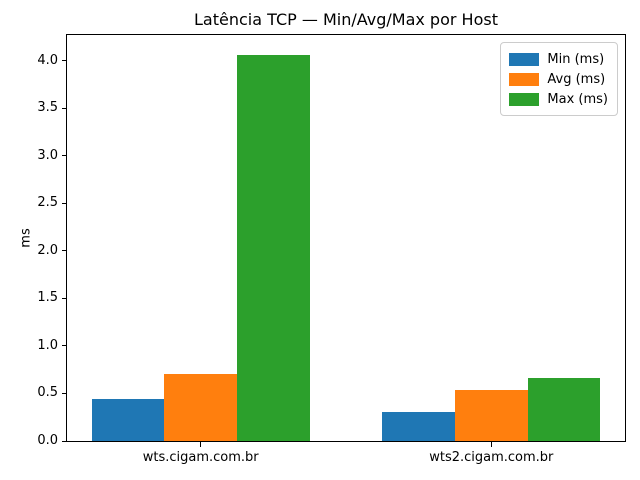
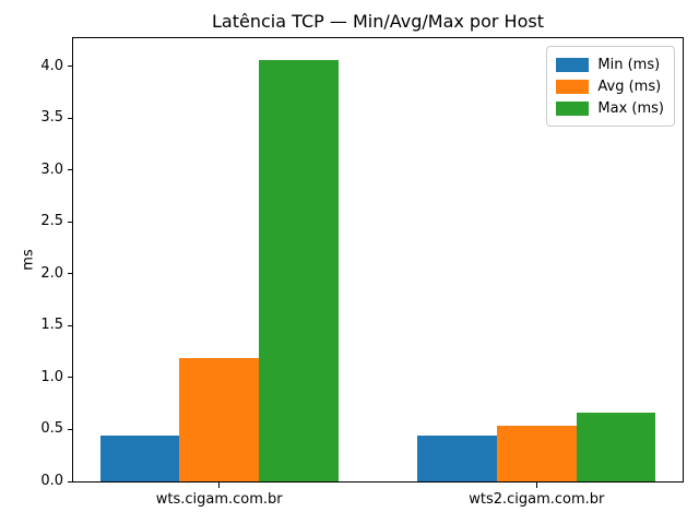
Avg (ms)/wts.cigam.com.br: 0.7 -> 1.2
Min (ms)/wts2.cigam.com.br: 0.3 -> 0.4
